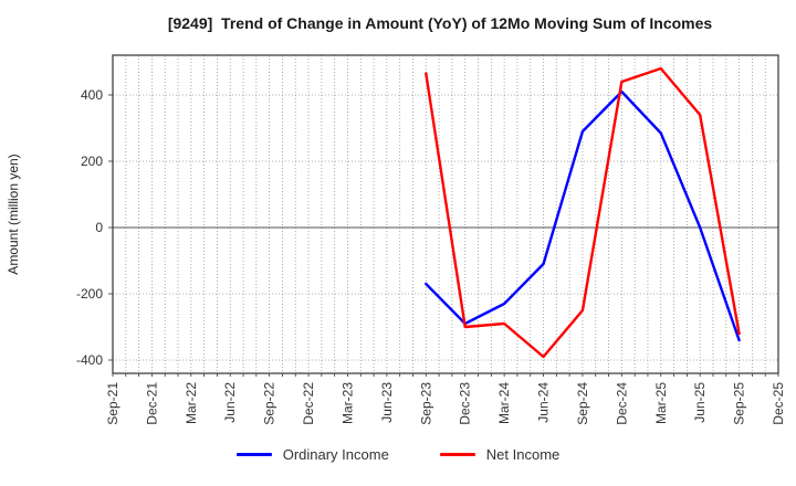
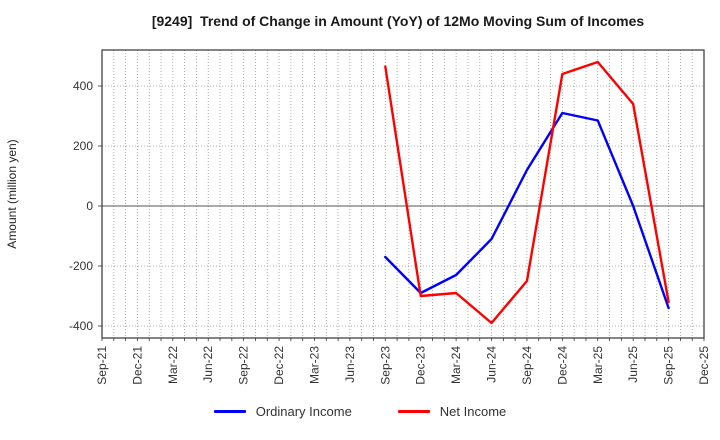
Ordinary Income/Sep-24: 290 -> 120
Ordinary Income/Dec-24: 410 -> 310
